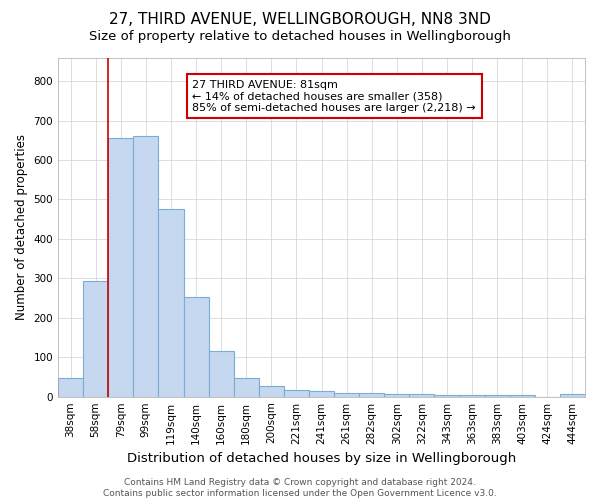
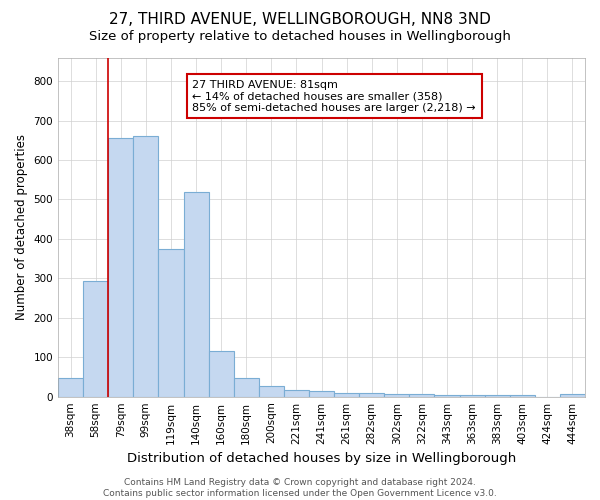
119sqm: 475 -> 375
140sqm: 253 -> 520
